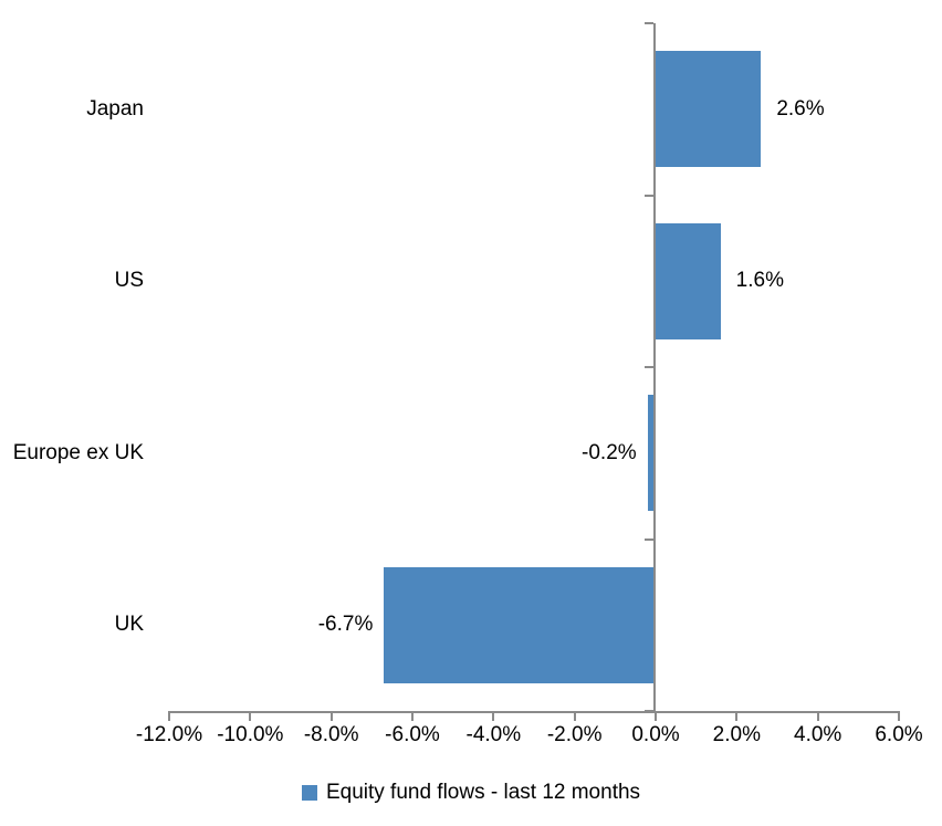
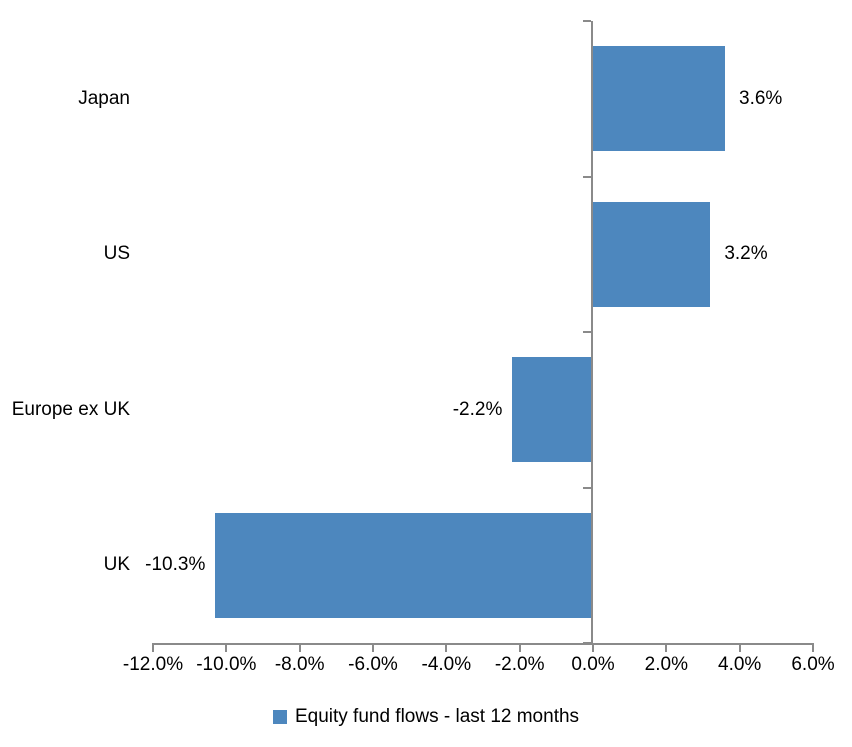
Japan: 2.6% -> 3.6%
US: 1.6% -> 3.2%
Europe ex UK: -0.2% -> -2.2%
UK: -6.7% -> -10.3%
